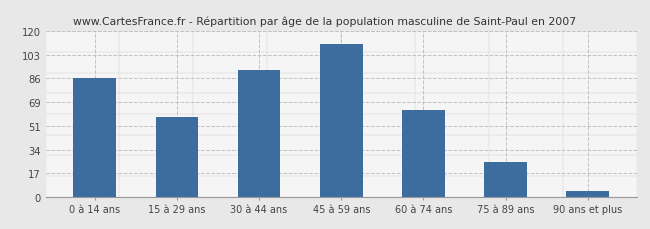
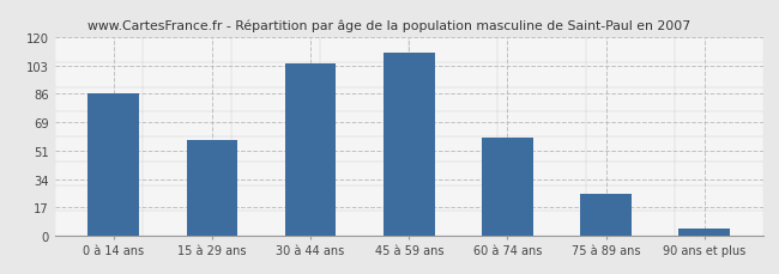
30 à 44 ans: 92 -> 104
60 à 74 ans: 63 -> 59
